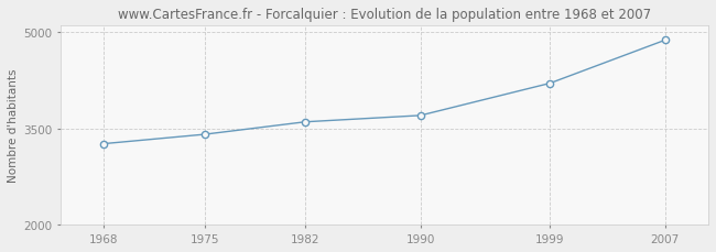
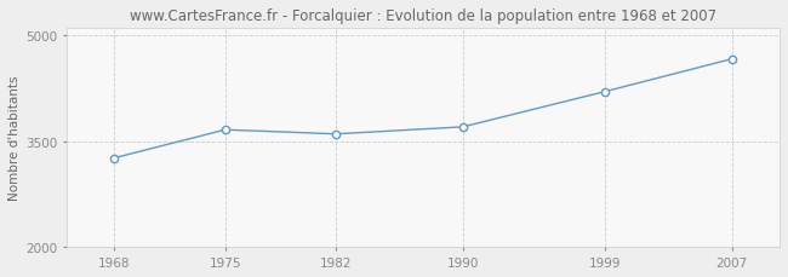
1975: 3410 -> 3660
2007: 4870 -> 4660
